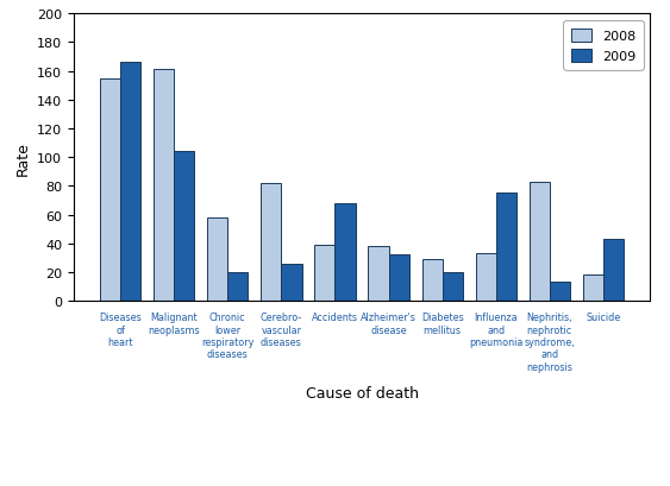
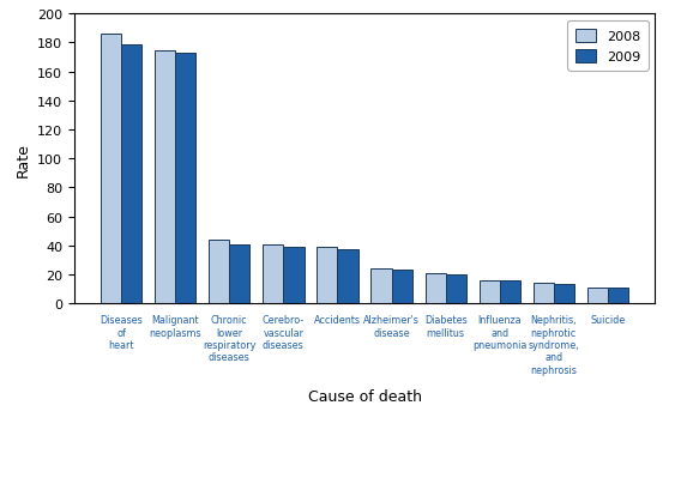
2008/Diseases of heart: 155 -> 186
2009/Diseases of heart: 166 -> 179
2008/Malignant neoplasms: 161 -> 175
2009/Malignant neoplasms: 104 -> 173
2008/Chronic lower respiratory diseases: 58 -> 44
2009/Chronic lower respiratory diseases: 20 -> 41
2008/Cerebro- vascular diseases: 82 -> 41
2009/Cerebro- vascular diseases: 26 -> 39
2009/Accidents: 68 -> 37
2008/Alzheimer's disease: 38 -> 24
2009/Alzheimer's disease: 32 -> 23
2008/Diabetes mellitus: 29 -> 21
2008/Influenza and pneumonia: 33 -> 16
2009/Influenza and pneumonia: 75 -> 16
2008/Nephritis, nephrotic syndrome, and nephrosis: 83 -> 14
2008/Suicide: 18 -> 11
2009/Suicide: 43 -> 11
